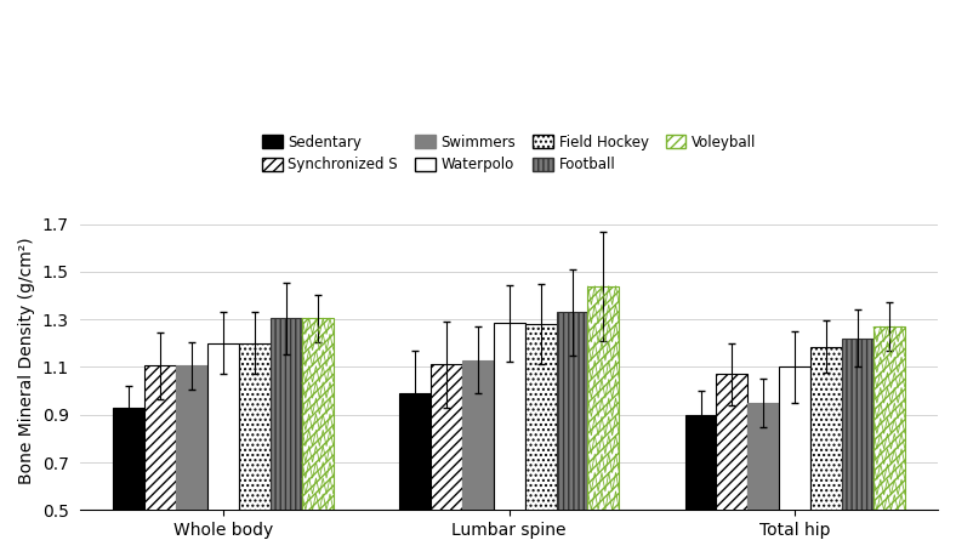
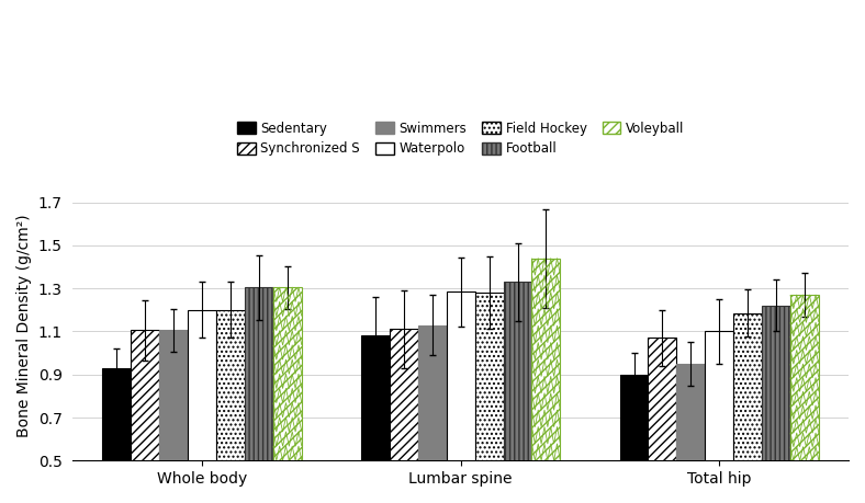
Sedentary/Lumbar spine: 0.99 -> 1.08
